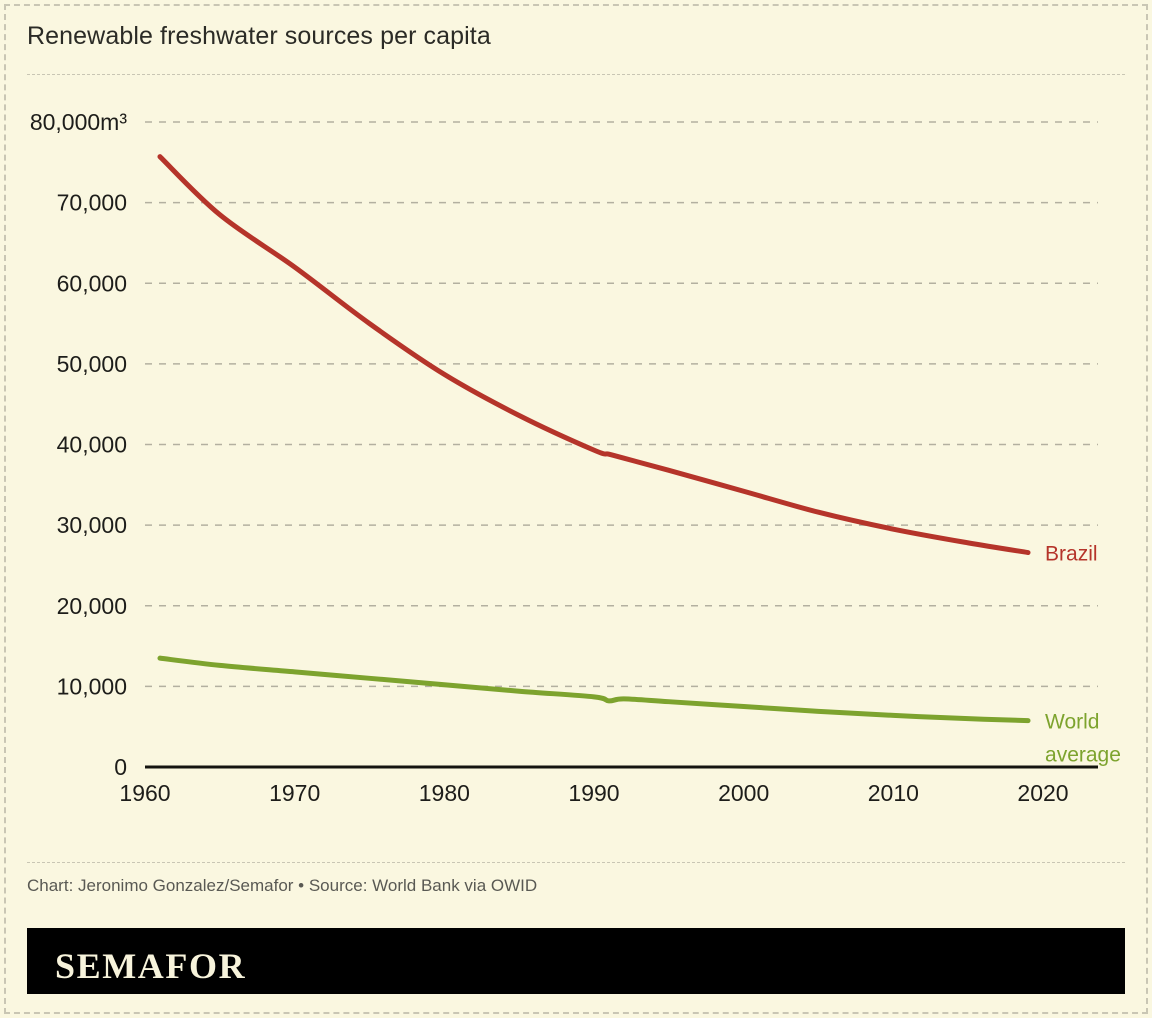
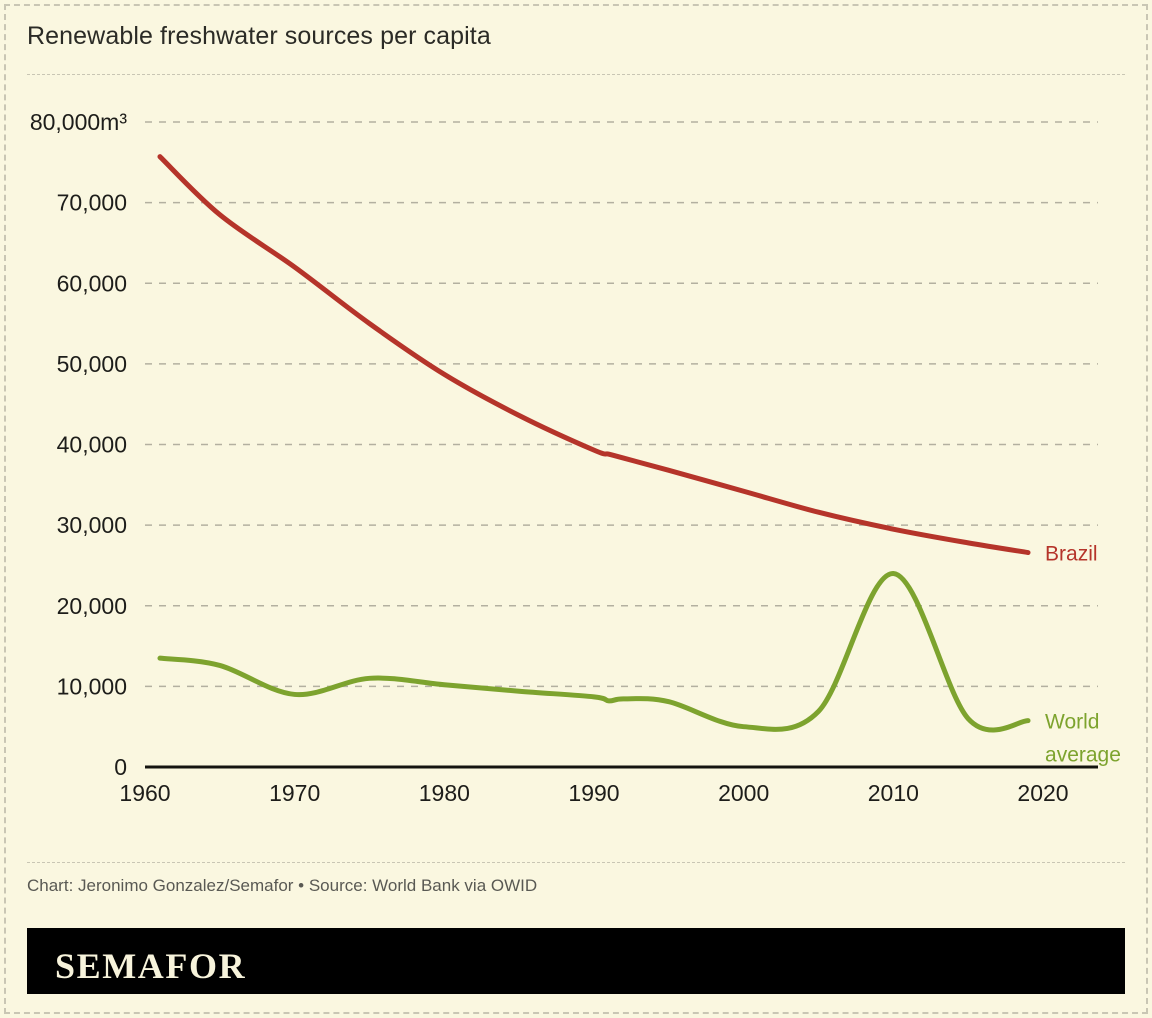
World average/1970: 12000 -> 9000
World average/2000: 8000 -> 5000
World average/2010: 6000 -> 24000
